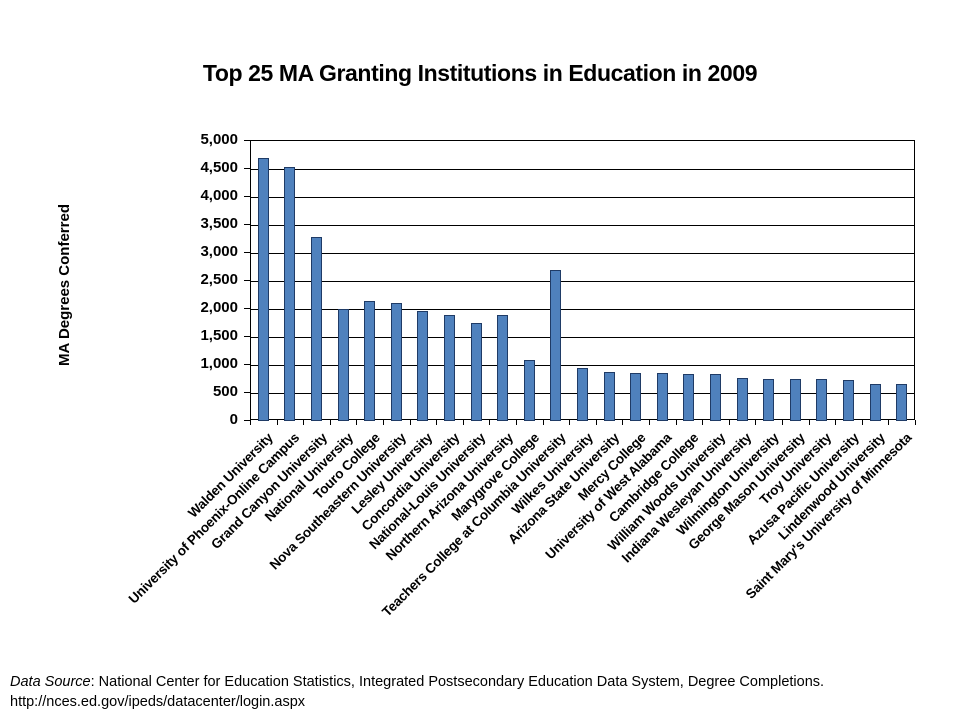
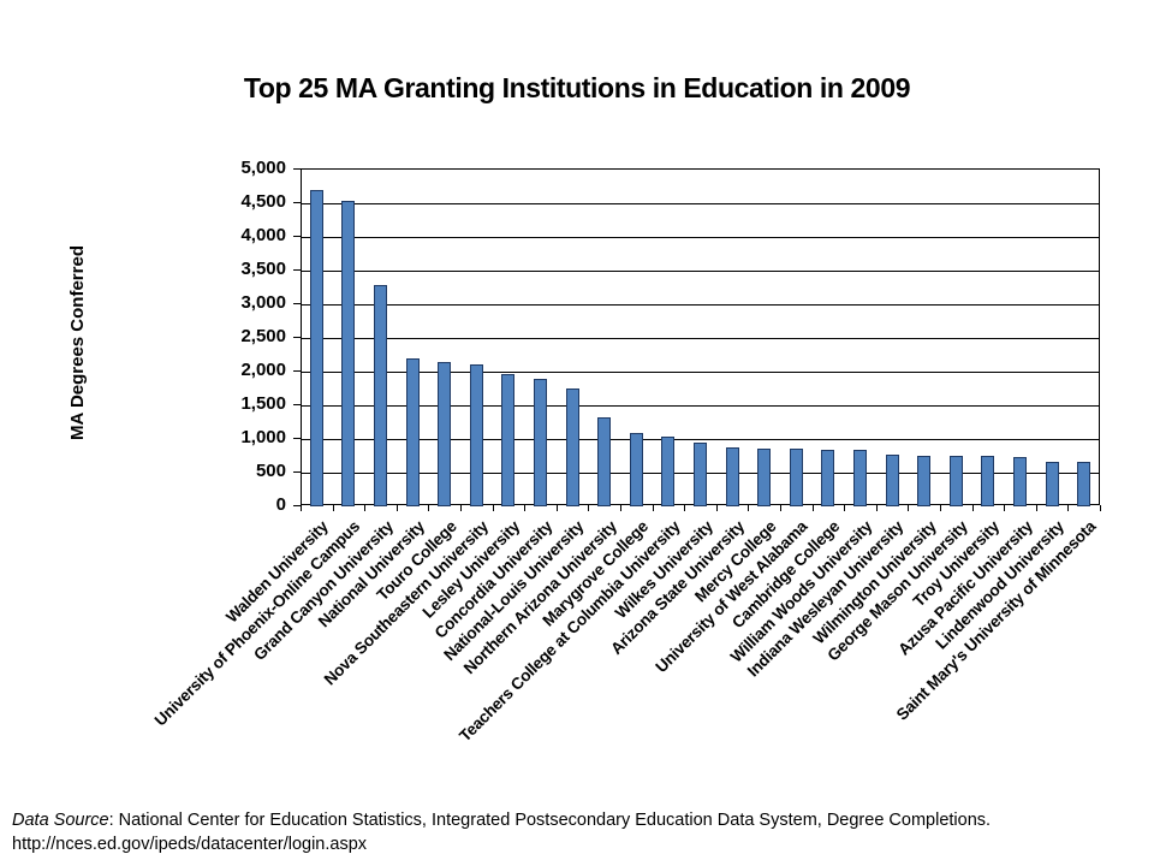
National University: 2000 -> 2200
Northern Arizona University: 1900 -> 1300
Teachers College at Columbia University: 2700 -> 1000
